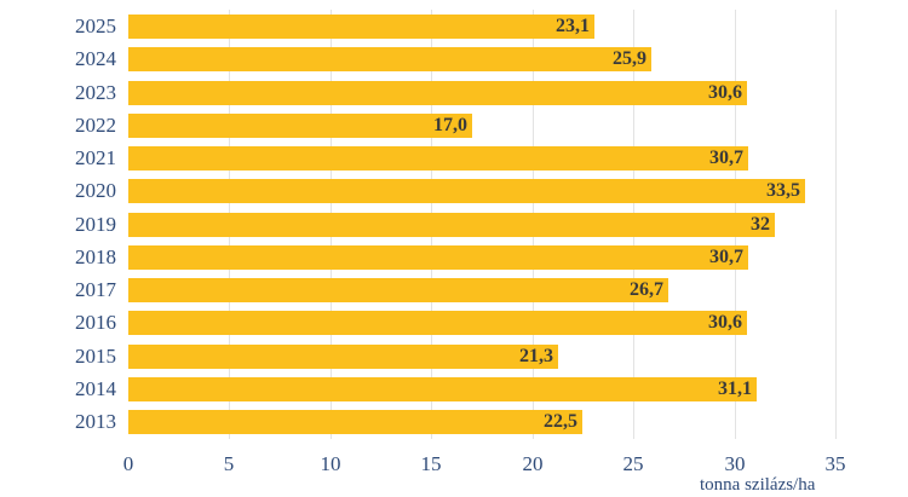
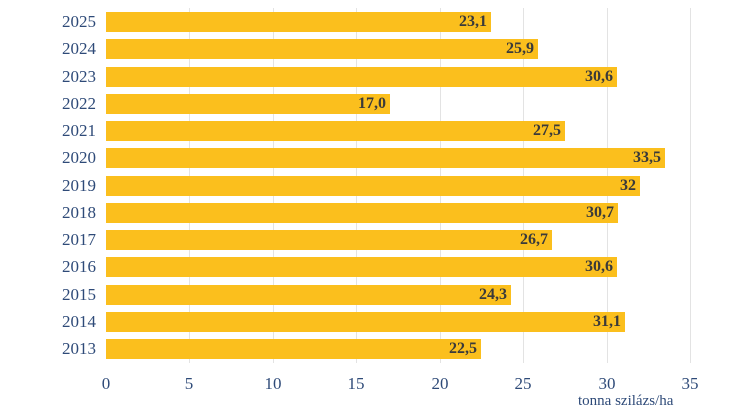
2021: 30,7 -> 27,5
2015: 21,3 -> 24,3
